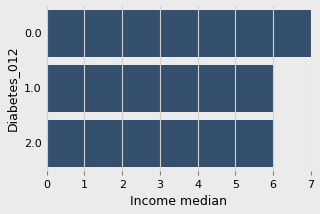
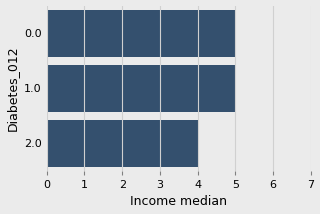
0.0: 7 -> 5
1.0: 6 -> 5
2.0: 6 -> 4
